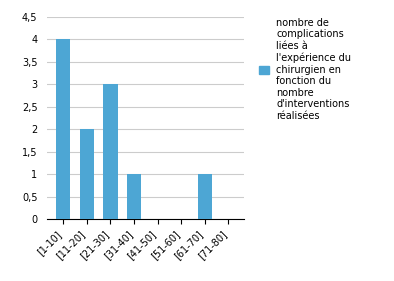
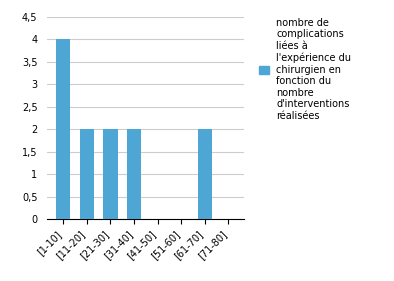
[21-30]: 3 -> 2
[31-40]: 1 -> 2
[61-70]: 1 -> 2
